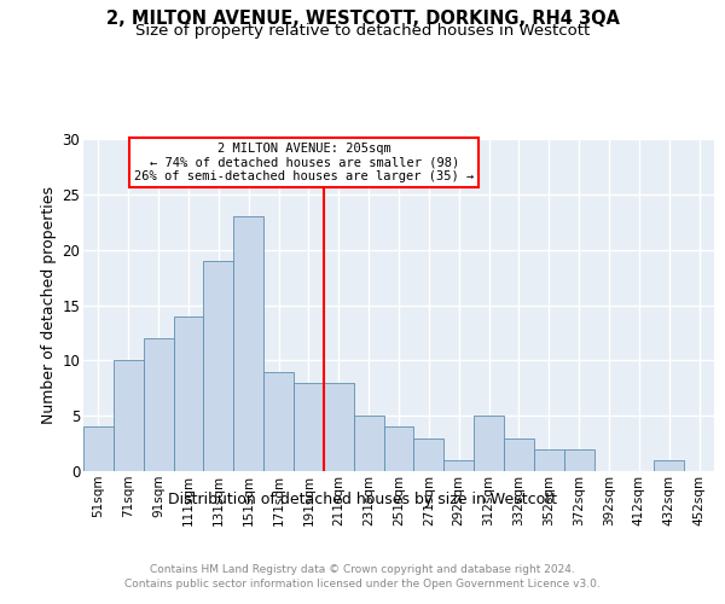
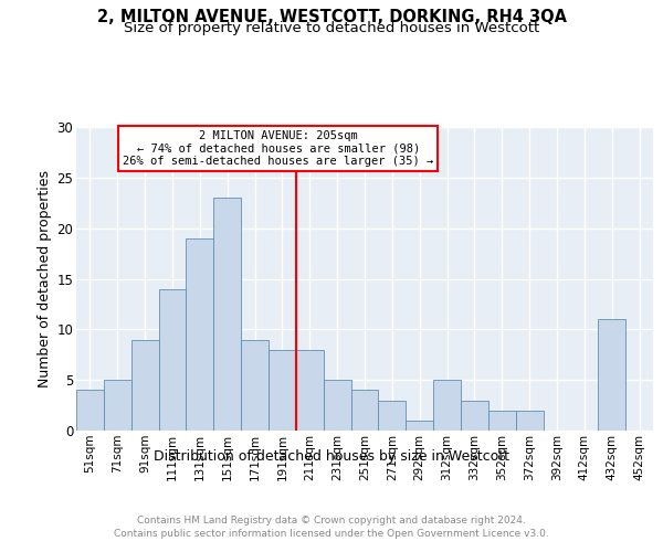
71sqm: 10 -> 5
91sqm: 12 -> 9
432sqm: 1 -> 11
